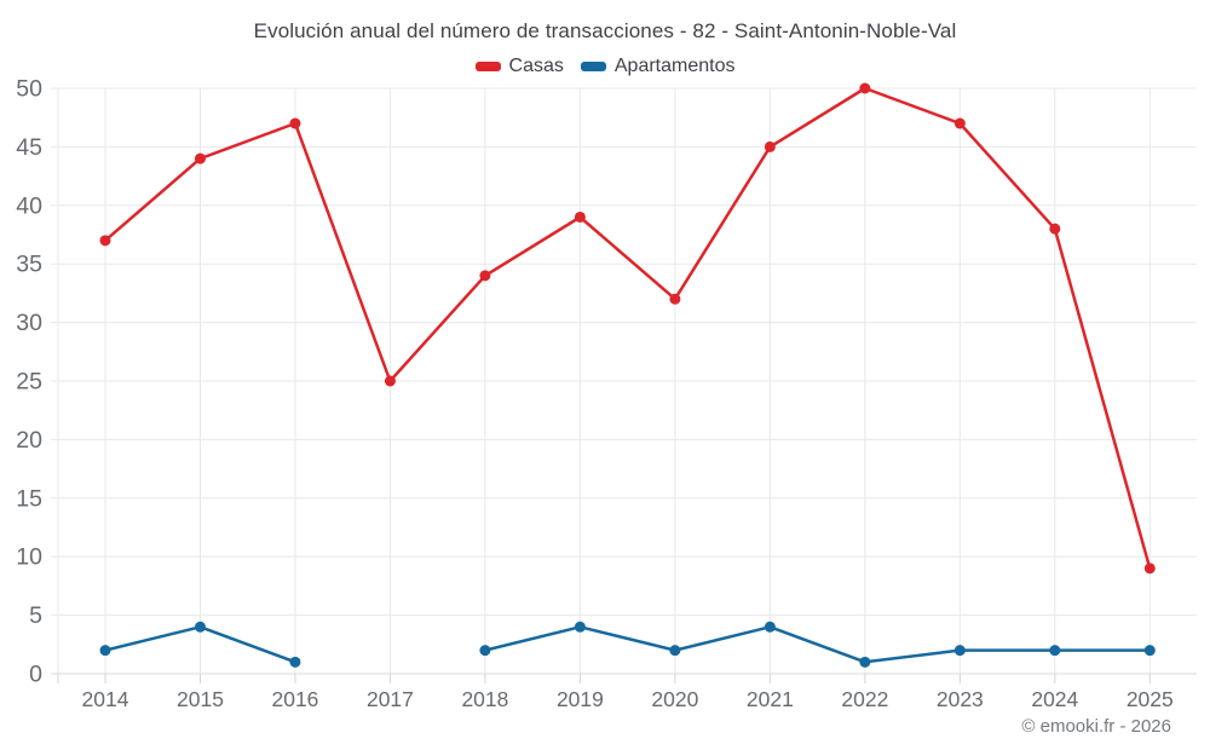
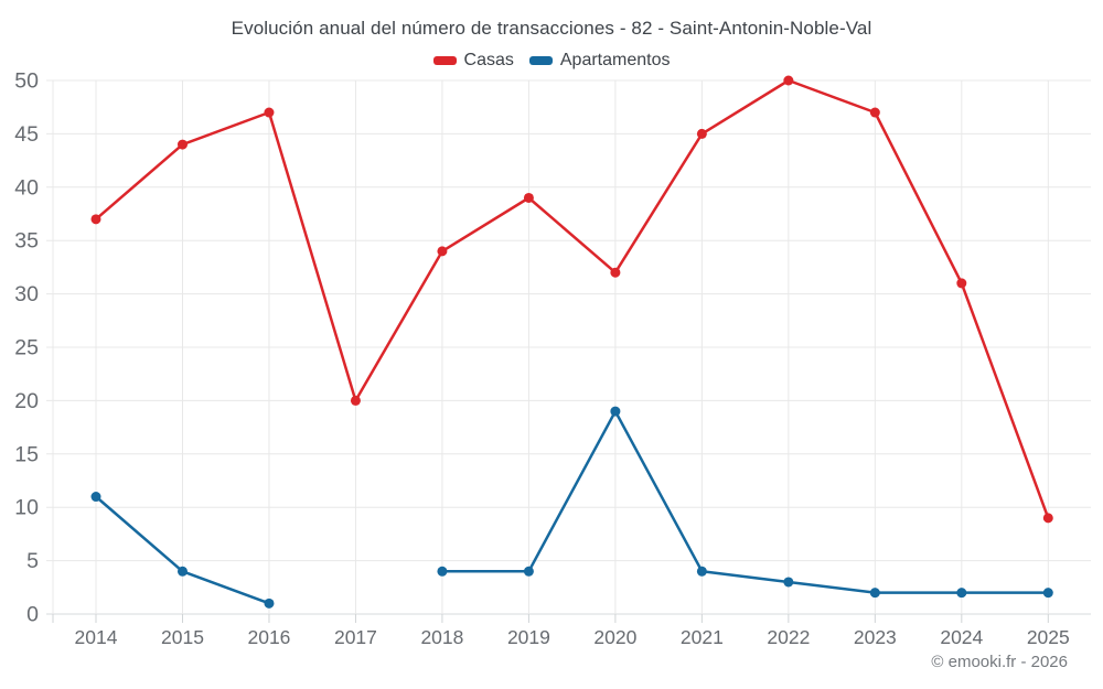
Apartamentos/2014: 2 -> 11
Casas/2017: 25 -> 20
Apartamentos/2018: 2 -> 4
Apartamentos/2020: 2 -> 19
Apartamentos/2022: 1 -> 3
Casas/2024: 38 -> 31
